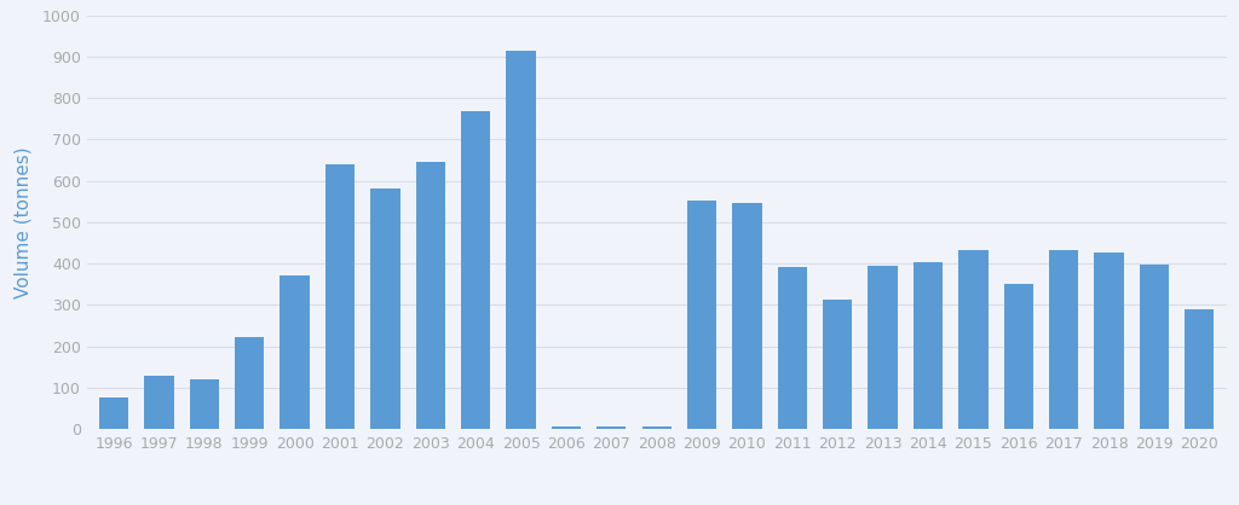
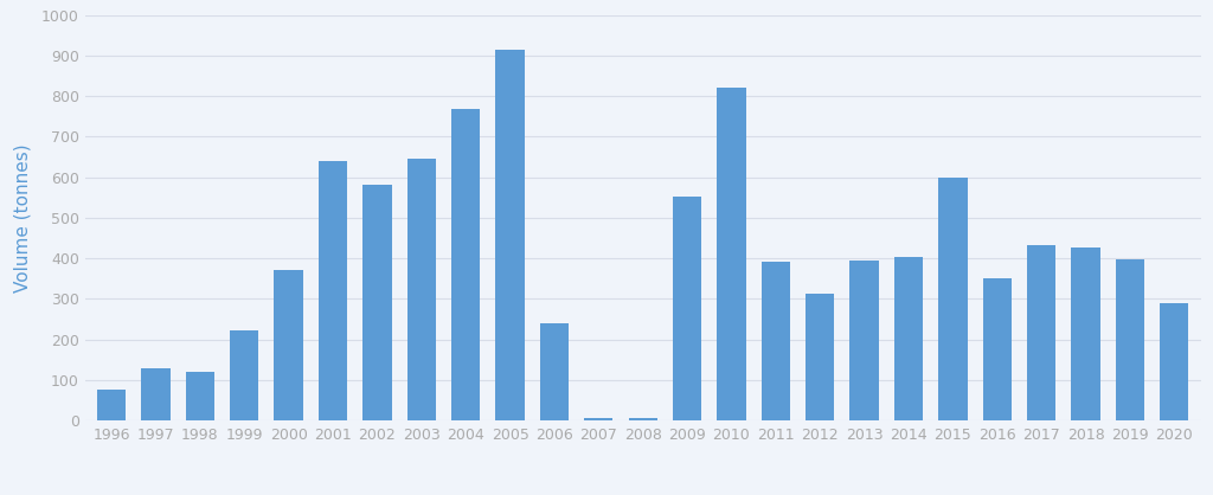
2006: 8 -> 240
2010: 547 -> 820
2015: 432 -> 600
